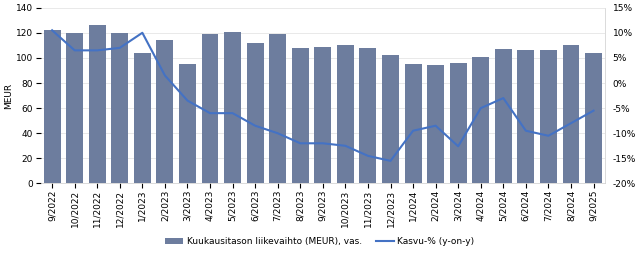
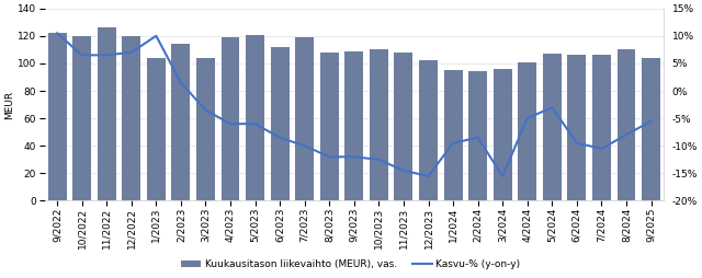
Kuukausitason liikevaihto (MEUR), vas./3/2023: 95 -> 104
Kasvu-% (y-on-y)/3/2024: -12.6% -> -15.5%
